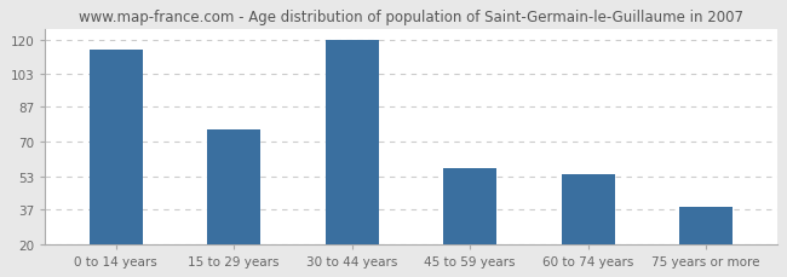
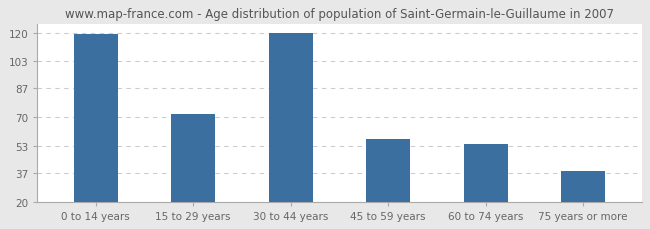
0 to 14 years: 115 -> 119
15 to 29 years: 76 -> 72
